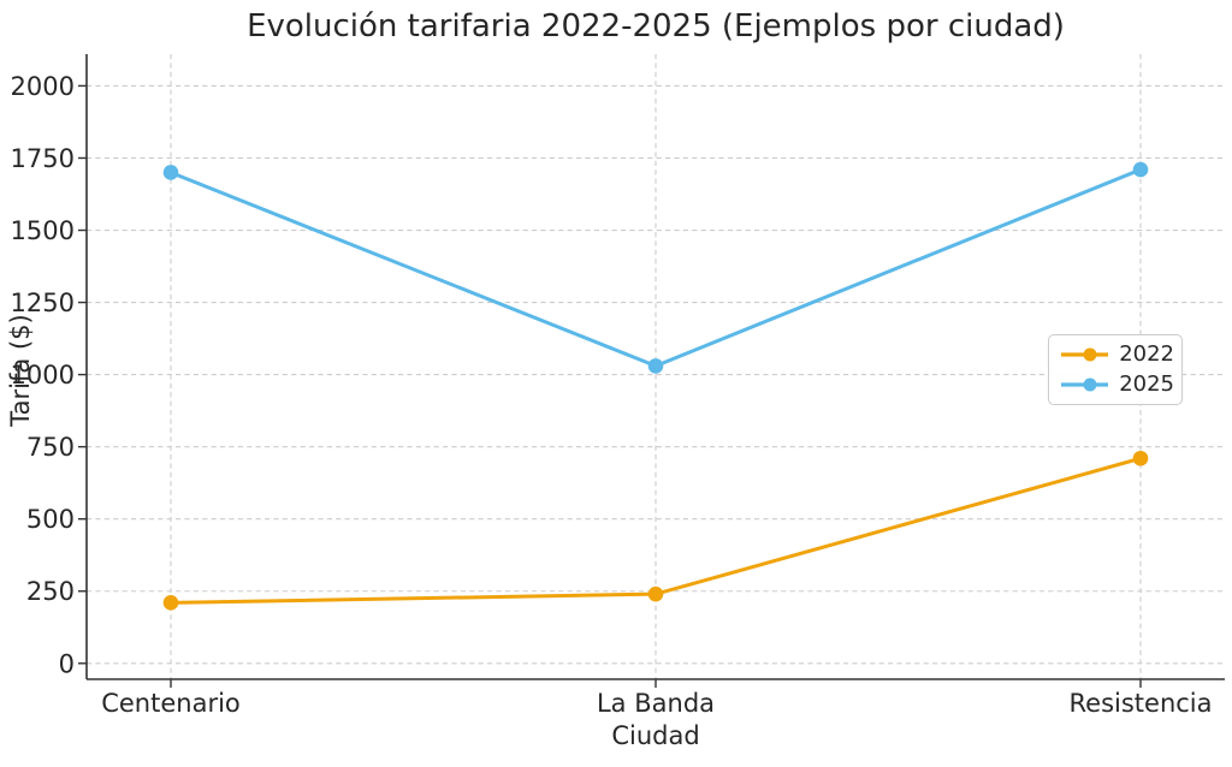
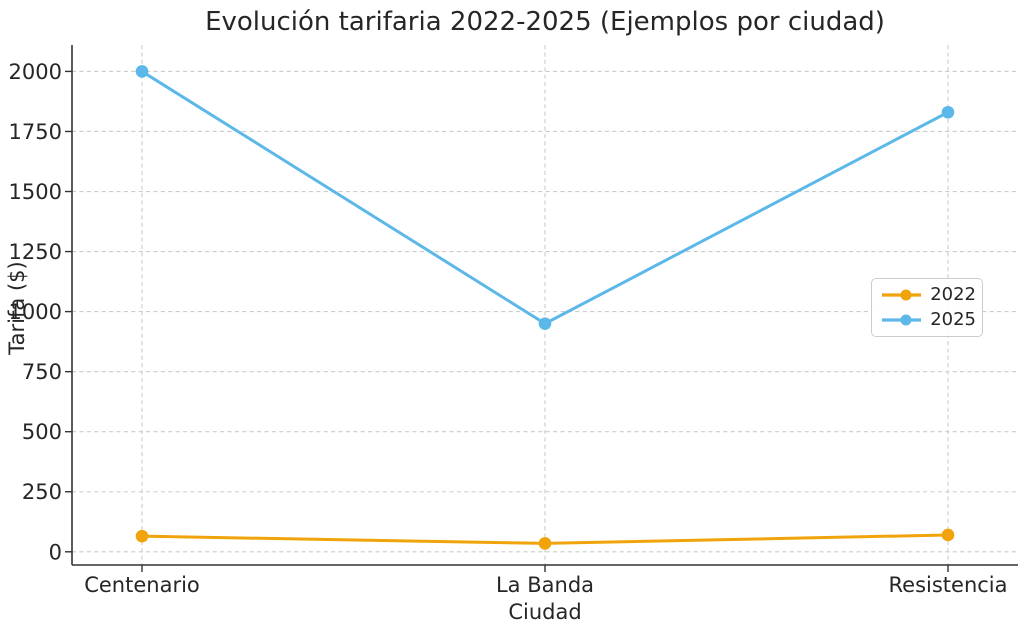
2022/Centenario: 210 -> 60
2025/Centenario: 1700 -> 2000
2022/La Banda: 240 -> 40
2025/La Banda: 1030 -> 950
2022/Resistencia: 710 -> 70
2025/Resistencia: 1710 -> 1830
